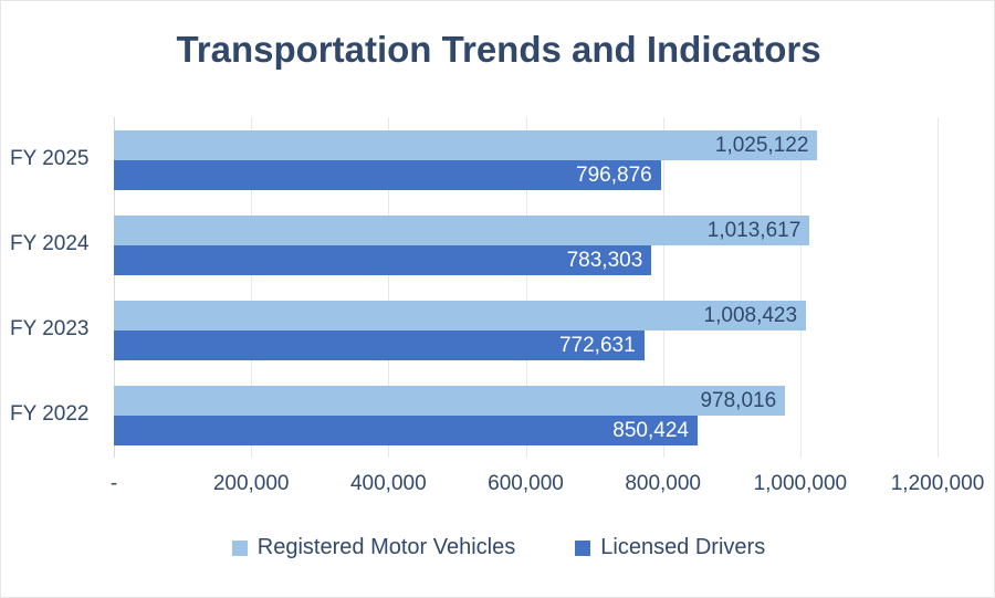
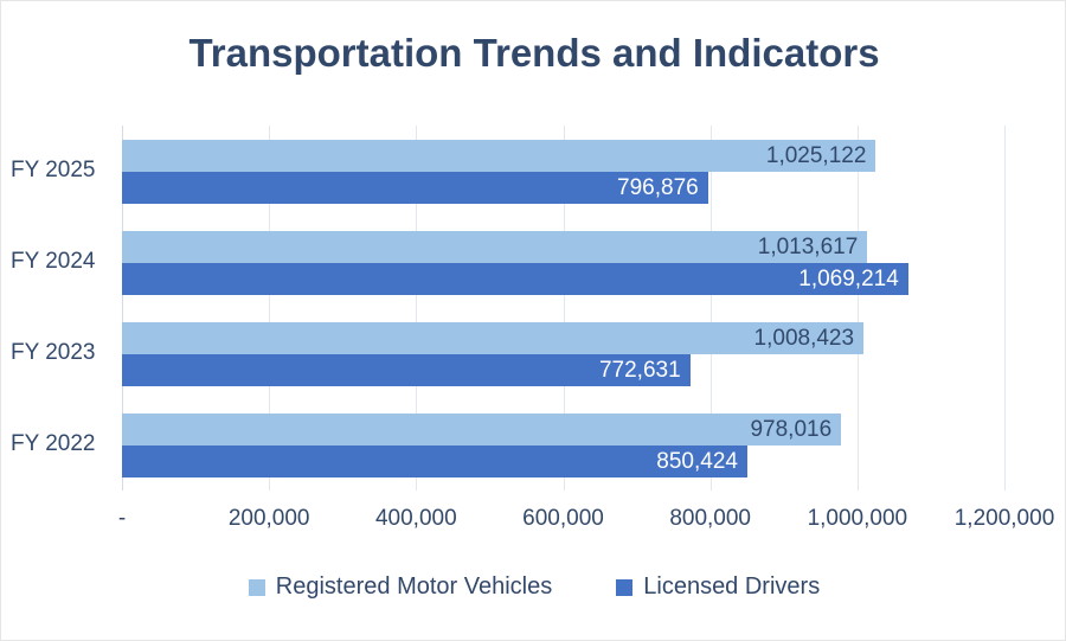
Licensed Drivers/FY 2024: 783,303 -> 1,069,214
